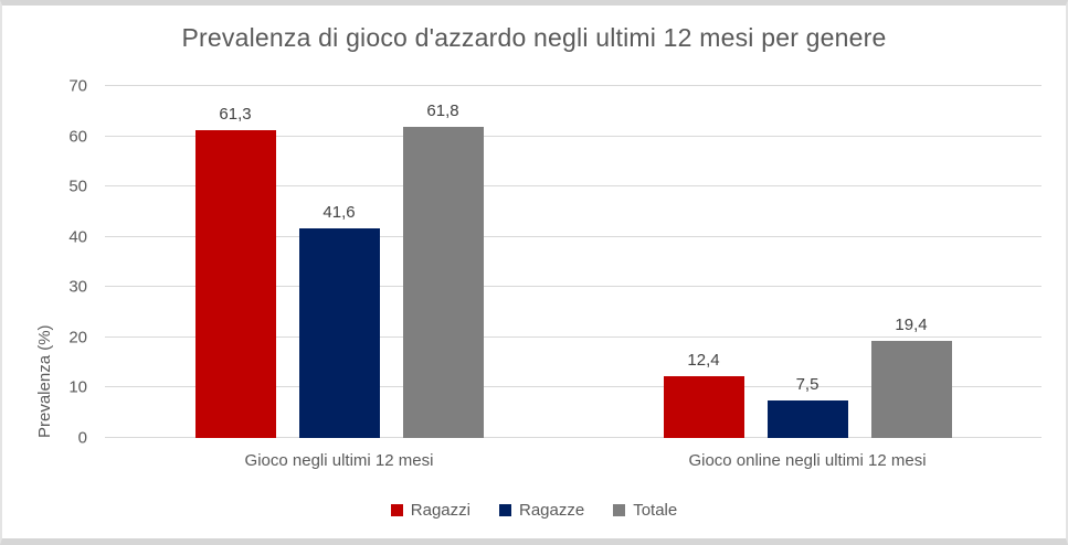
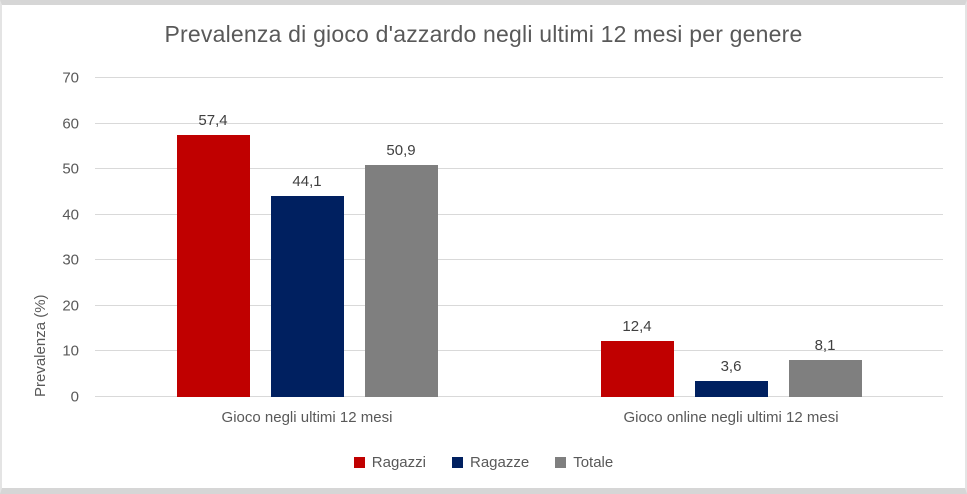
Ragazzi/Gioco negli ultimi 12 mesi: 61,3 -> 57,4
Ragazze/Gioco negli ultimi 12 mesi: 41,6 -> 44,1
Totale/Gioco negli ultimi 12 mesi: 61,8 -> 50,9
Ragazze/Gioco online negli ultimi 12 mesi: 7,5 -> 3,6
Totale/Gioco online negli ultimi 12 mesi: 19,4 -> 8,1
